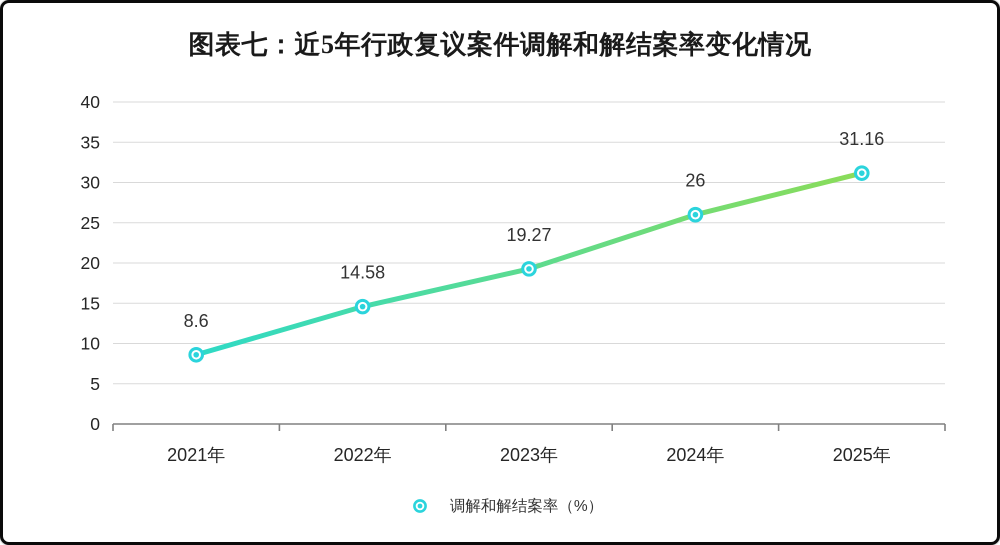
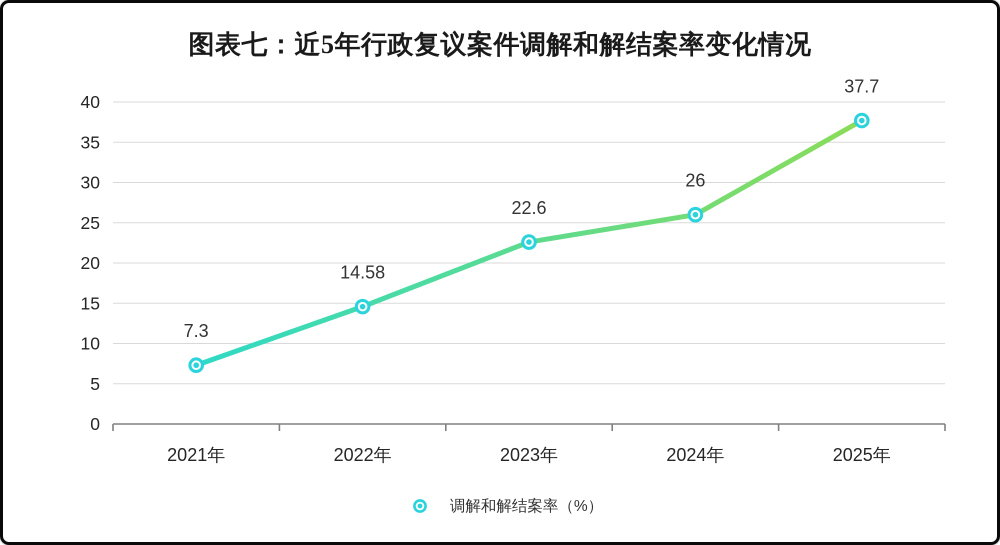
2021年: 8.6 -> 7.3
2023年: 19.27 -> 22.6
2025年: 31.16 -> 37.7
